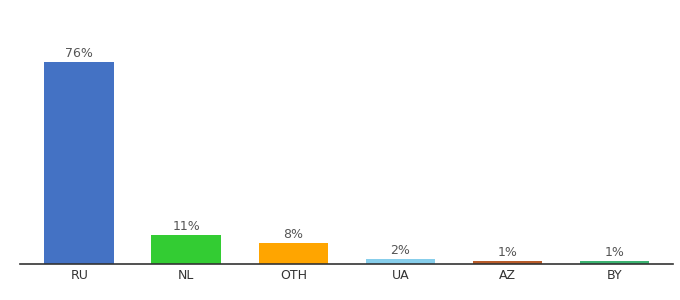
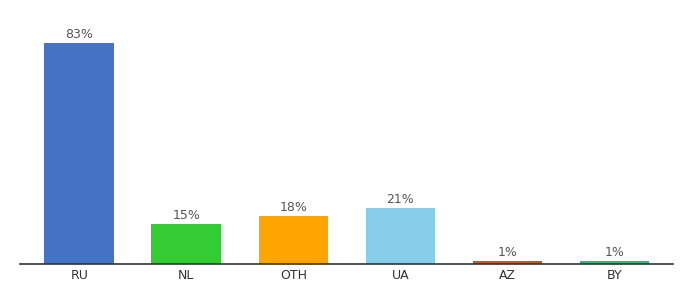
RU: 76% -> 83%
NL: 11% -> 15%
OTH: 8% -> 18%
UA: 2% -> 21%
